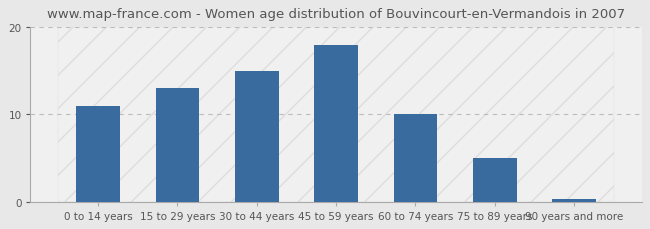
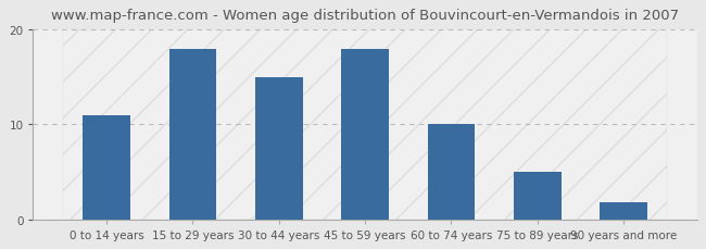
15 to 29 years: 13.0 -> 18.0
90 years and more: 0.3 -> 1.8
